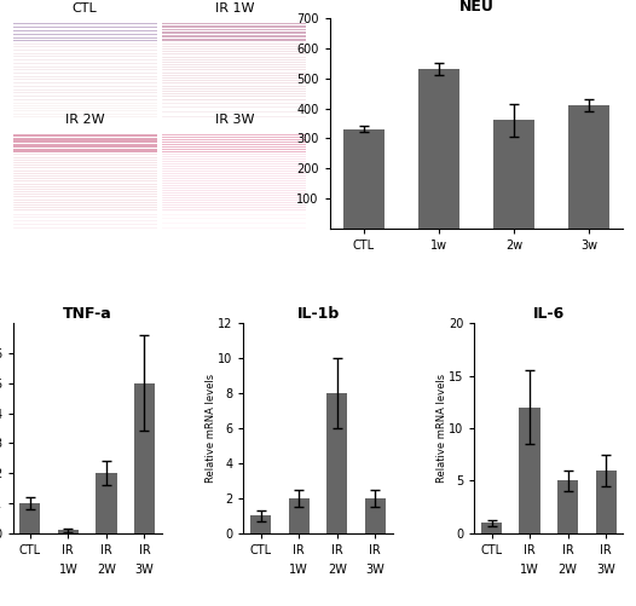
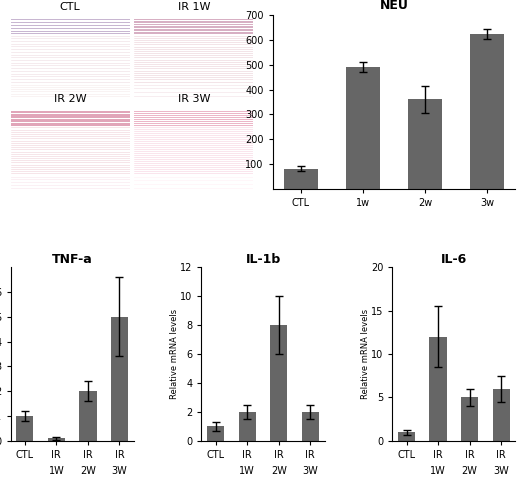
NEU/CTL: 330 -> 80
NEU/1w: 530 -> 490
NEU/3w: 410 -> 625
